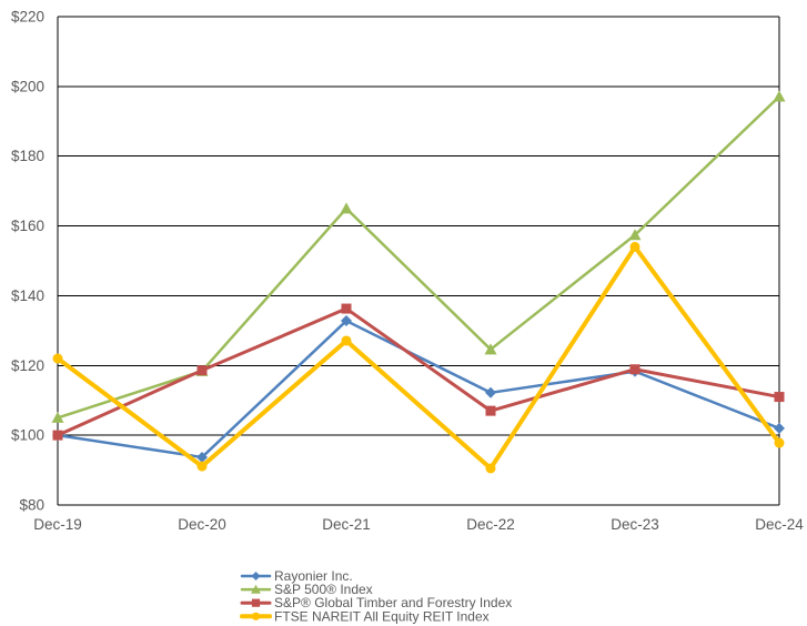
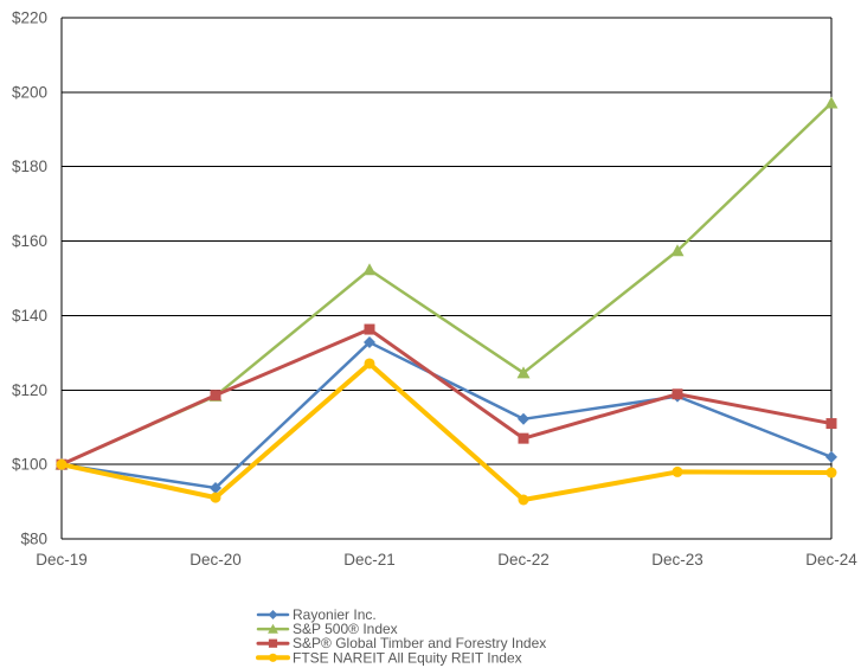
S&P 500® Index/Dec-19: $105 -> $100
FTSE NAREIT All Equity REIT Index/Dec-19: $122 -> $100
S&P 500® Index/Dec-21: $165 -> $152
FTSE NAREIT All Equity REIT Index/Dec-23: $154 -> $98
